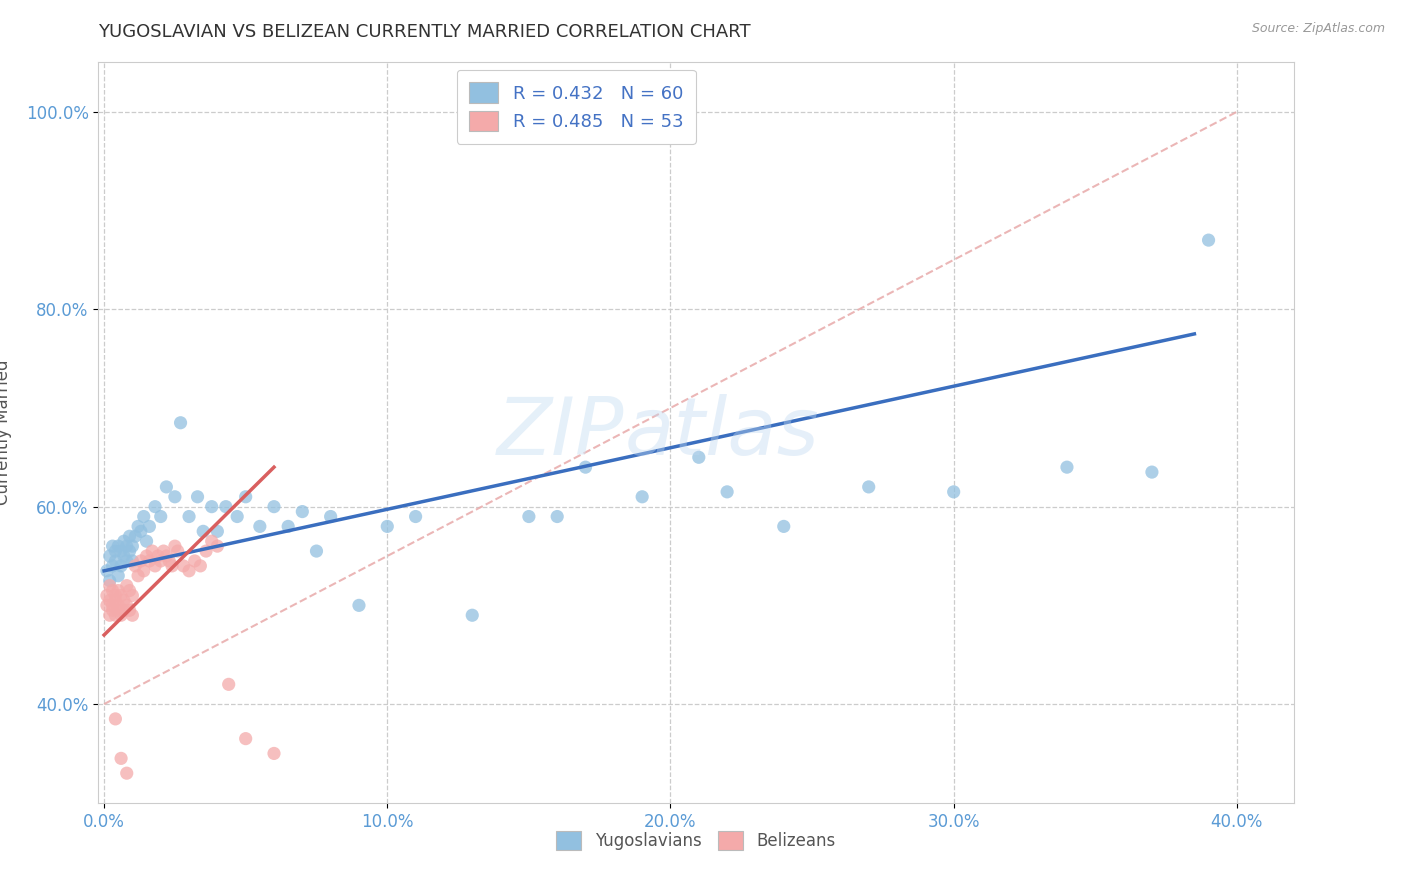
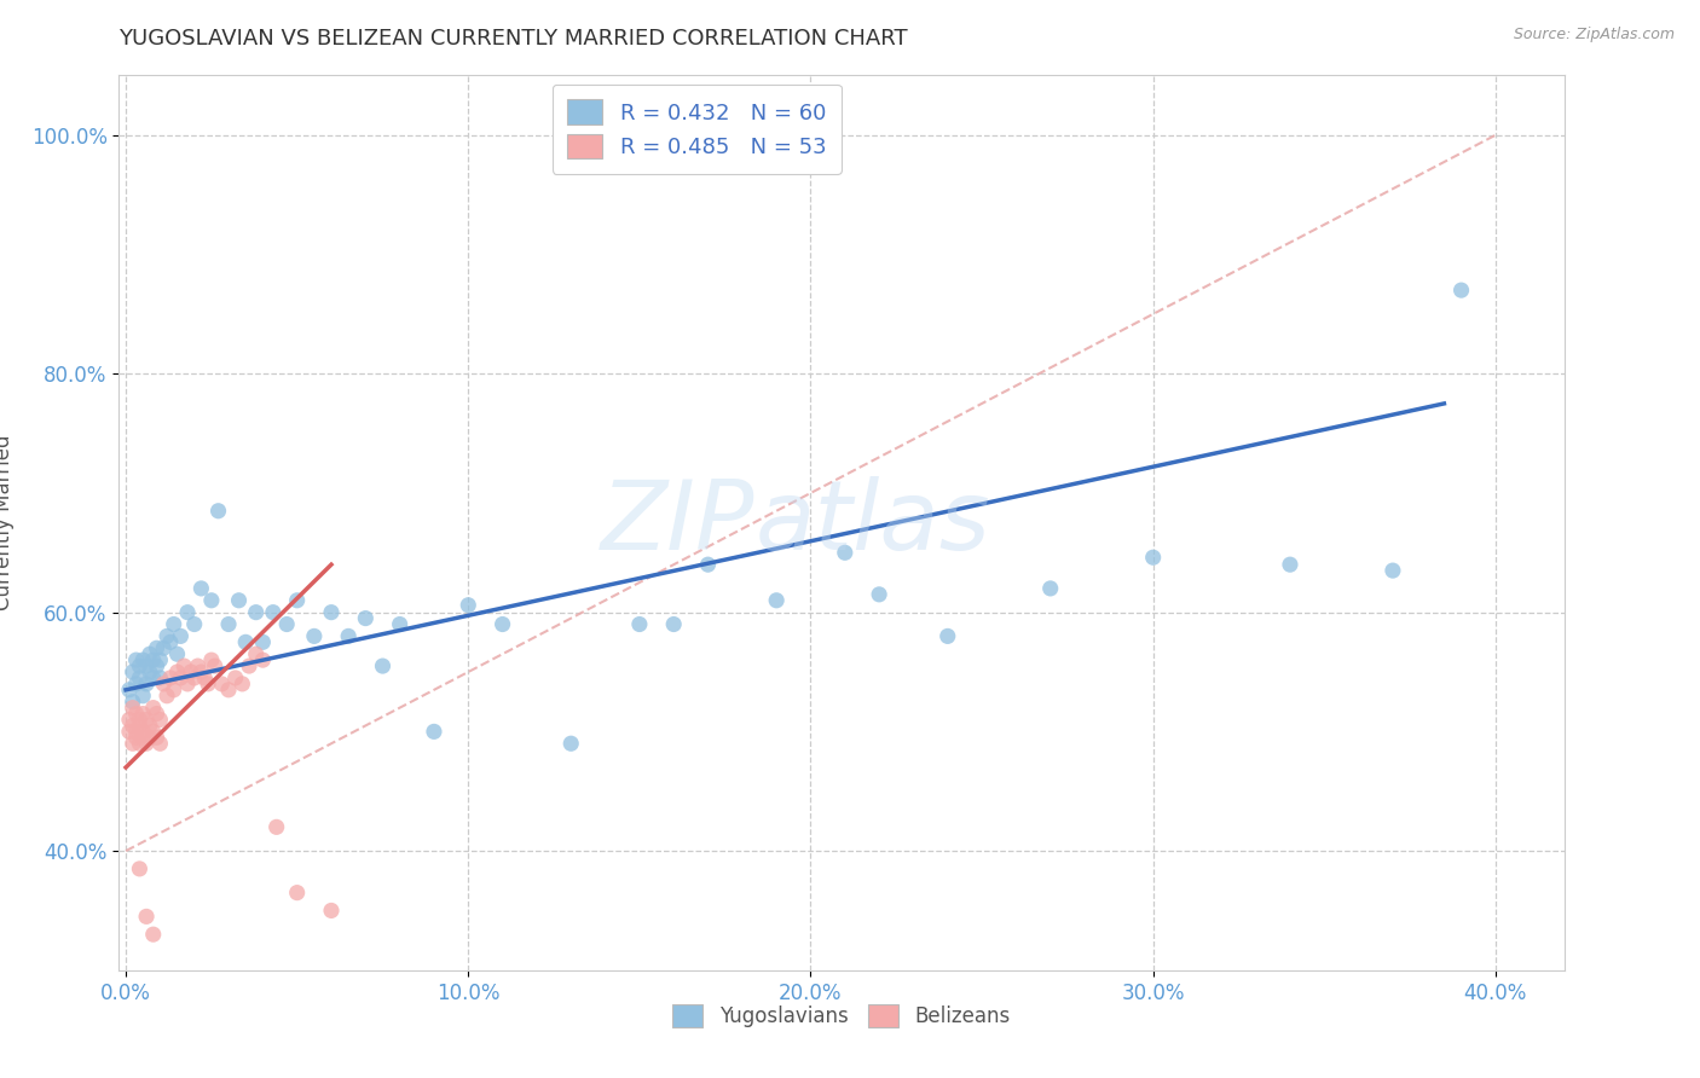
Yugoslavians/10.0%: 58.0% -> 60.6%
Yugoslavians/30.0%: 61.5% -> 64.6%
